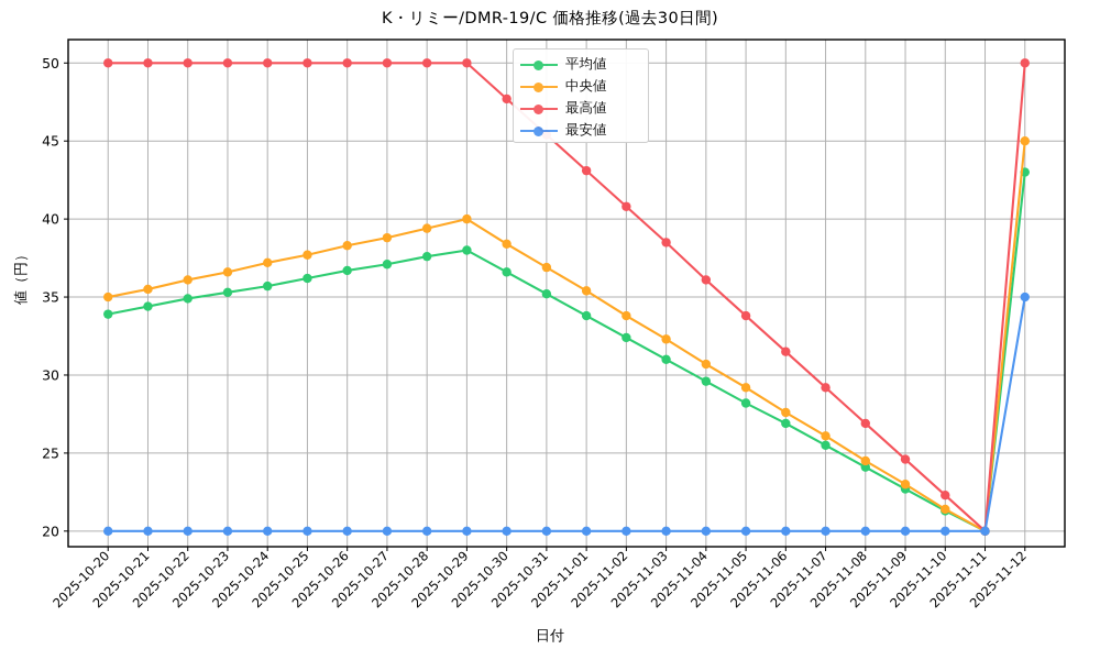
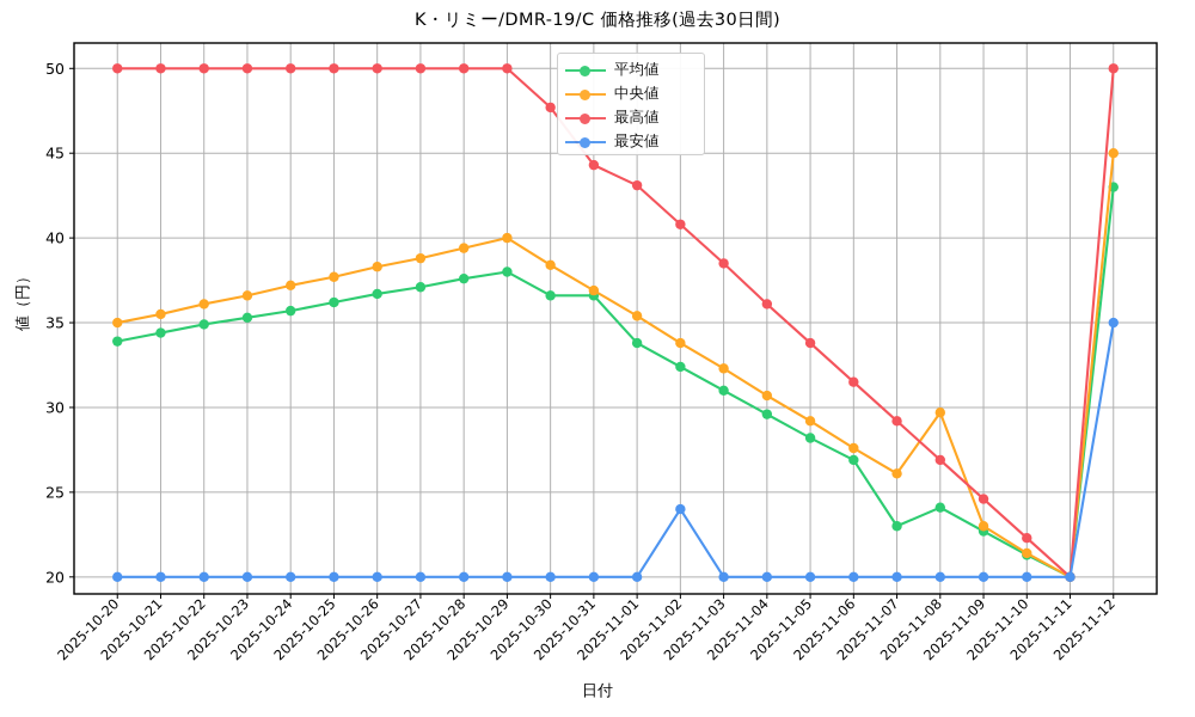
平均値/2025-10-31: 35.2 -> 36.6
最高値/2025-10-31: 45.4 -> 44.3
最安値/2025-11-02: 20 -> 24
平均値/2025-11-07: 25.5 -> 23.0
中央値/2025-11-08: 24.5 -> 29.7
